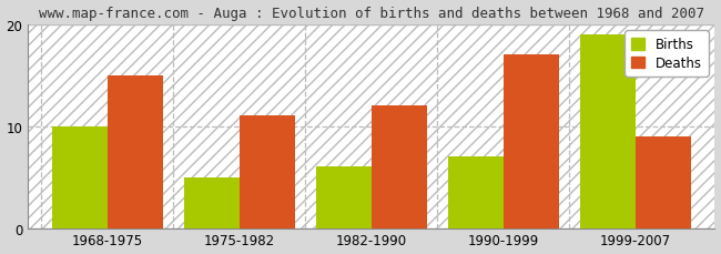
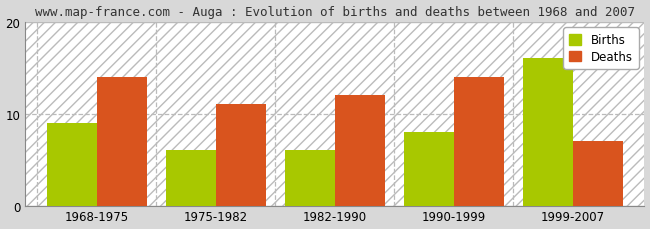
Births/1968-1975: 10 -> 9
Deaths/1968-1975: 15 -> 14
Births/1975-1982: 5 -> 6
Births/1990-1999: 7 -> 8
Deaths/1990-1999: 17 -> 14
Births/1999-2007: 19 -> 16
Deaths/1999-2007: 9 -> 7
